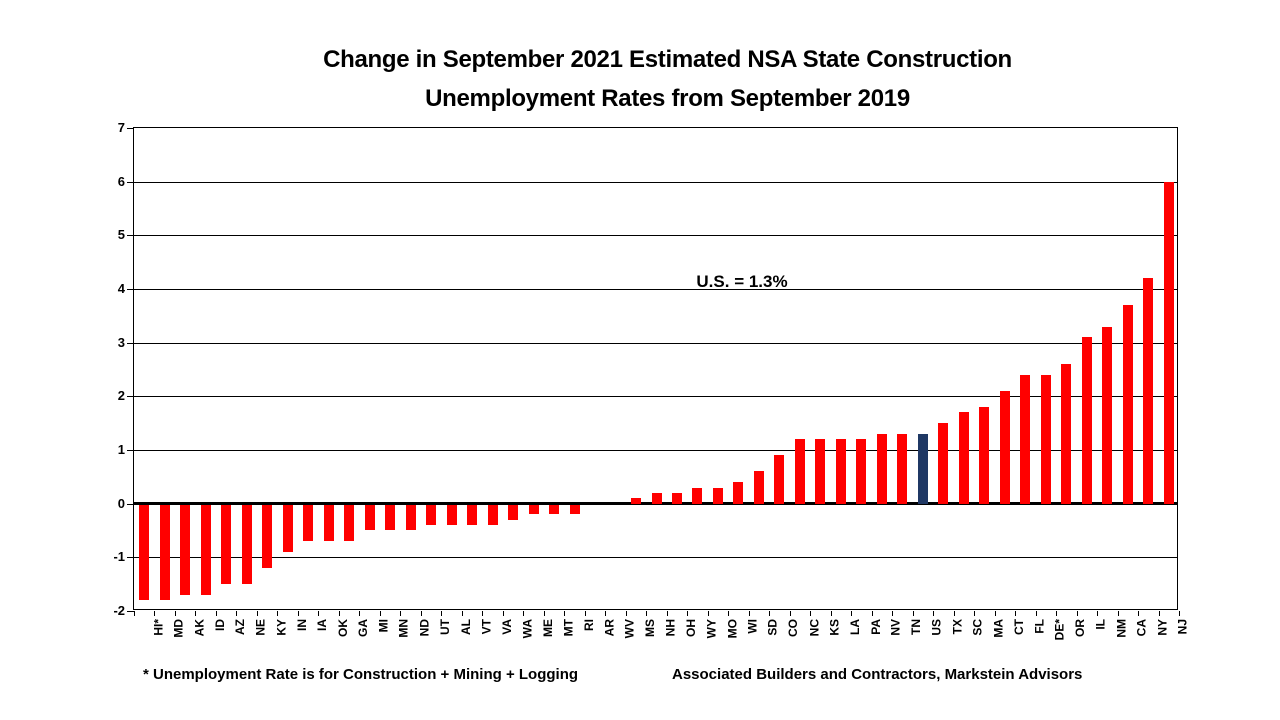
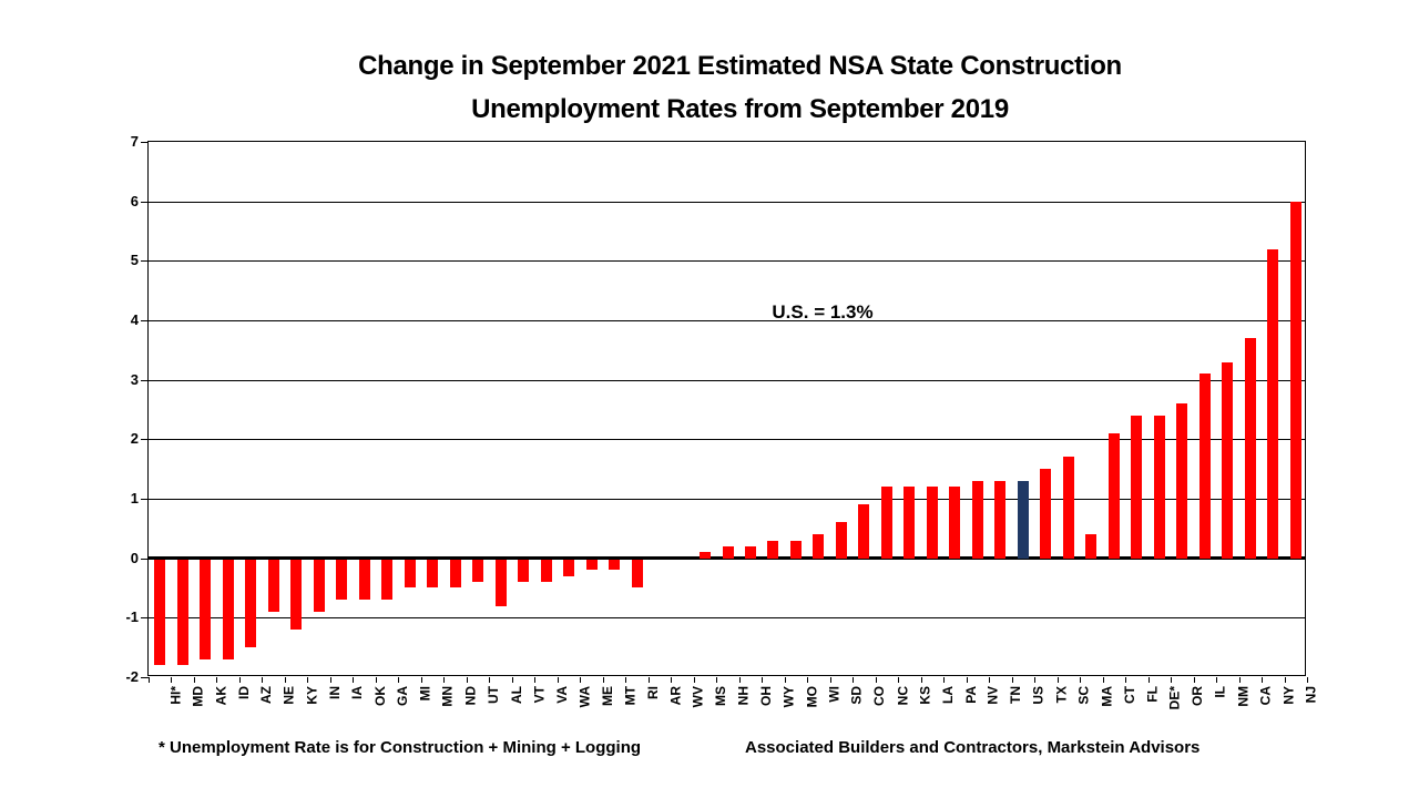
NE: -1.5 -> -0.9
AL: -0.4 -> -0.8
RI: -0.2 -> -0.5
MA: 1.8 -> 0.4
NY: 4.2 -> 5.2
